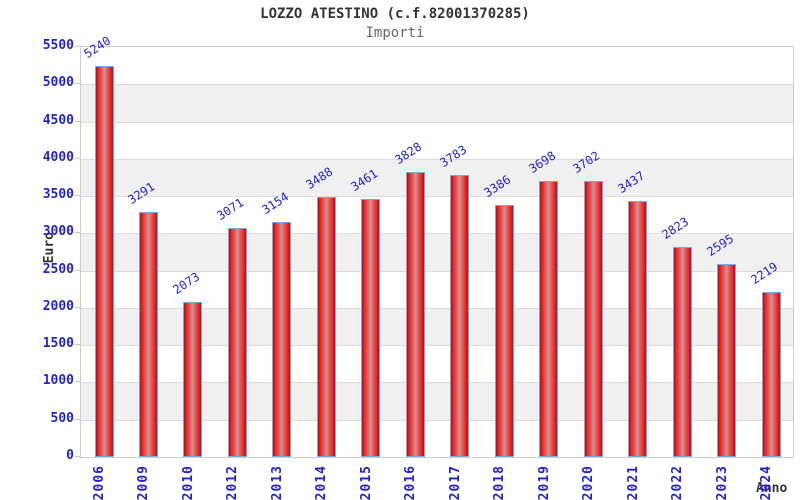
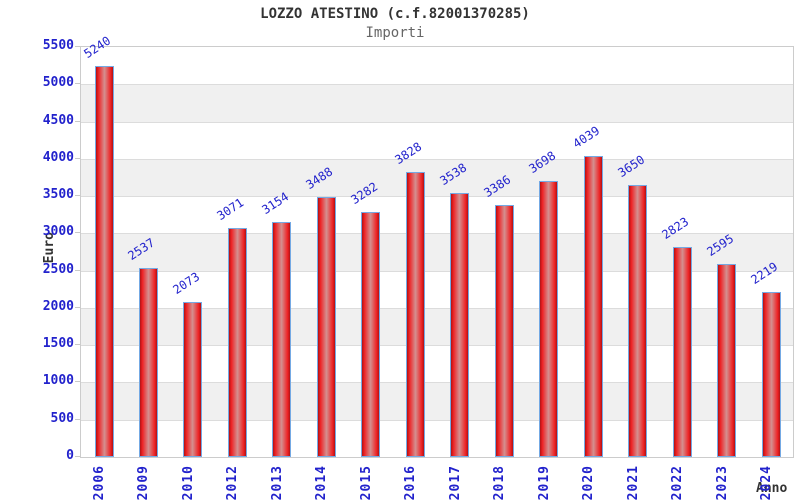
2009: 3291 -> 2537
2015: 3461 -> 3282
2017: 3783 -> 3538
2020: 3702 -> 4039
2021: 3437 -> 3650
